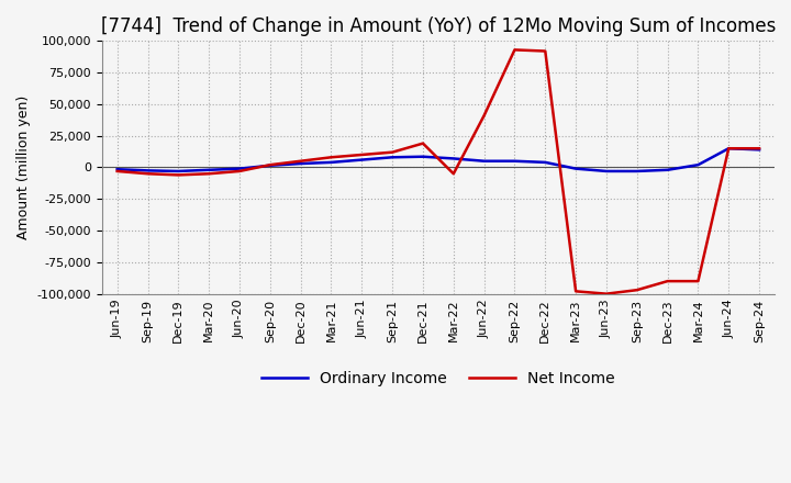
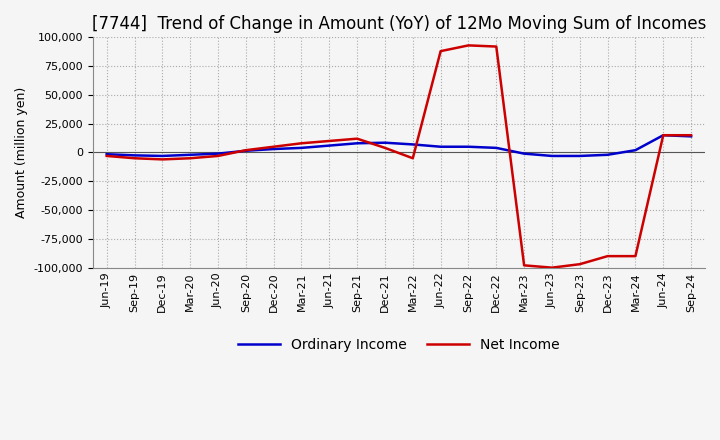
Net Income/Dec-21: 19,000 -> 4,000
Net Income/Jun-22: 41,000 -> 88,000
